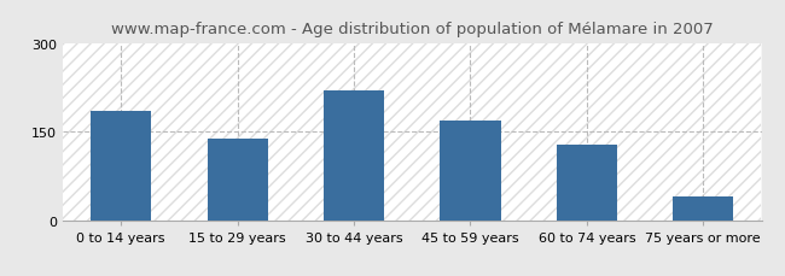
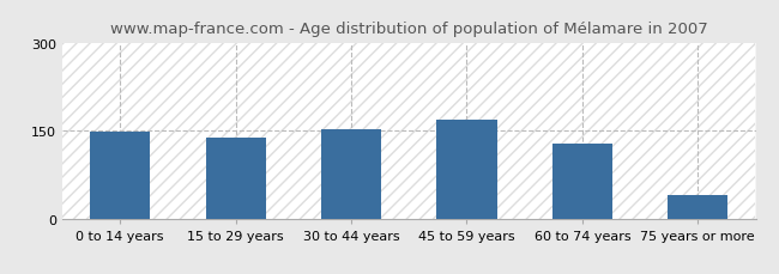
0 to 14 years: 185 -> 149
30 to 44 years: 220 -> 153
